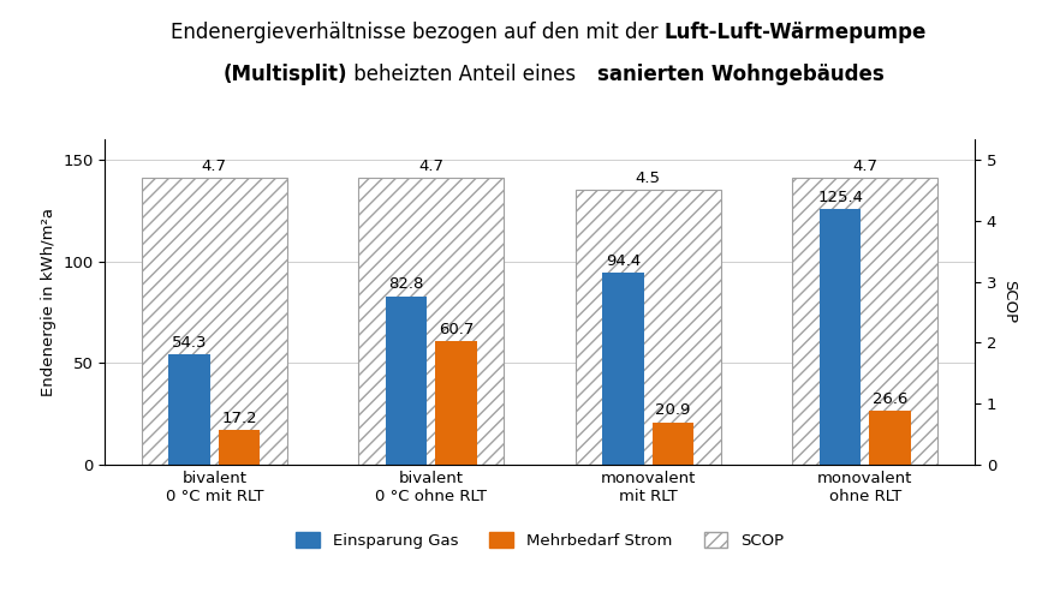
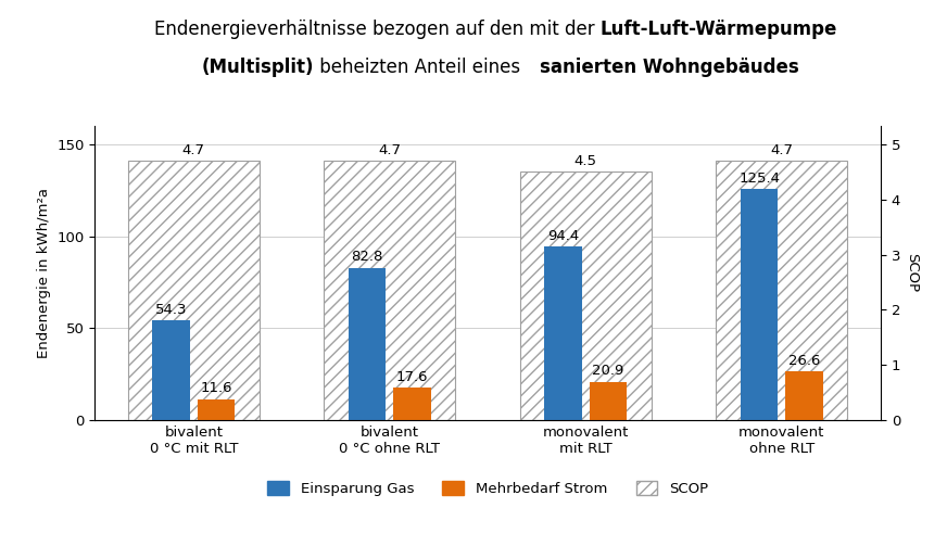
Mehrbedarf Strom/bivalent 0 °C mit RLT: 17.2 -> 11.6
Mehrbedarf Strom/bivalent 0 °C ohne RLT: 60.7 -> 17.6
